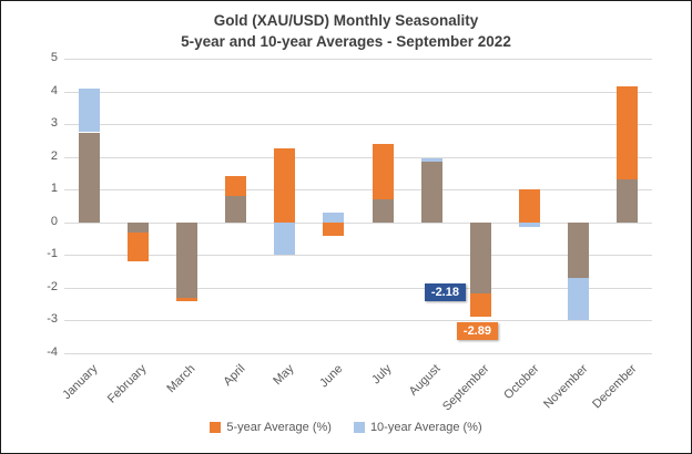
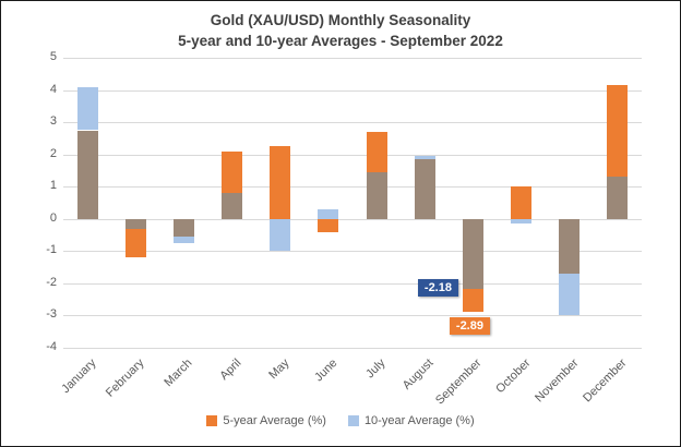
5-year Average (%)/March: -2.4 -> -0.6
10-year Average (%)/March: -2.3 -> -0.8
5-year Average (%)/April: 1.4 -> 2.1
5-year Average (%)/July: 2.4 -> 2.7
10-year Average (%)/July: 0.7 -> 1.4
